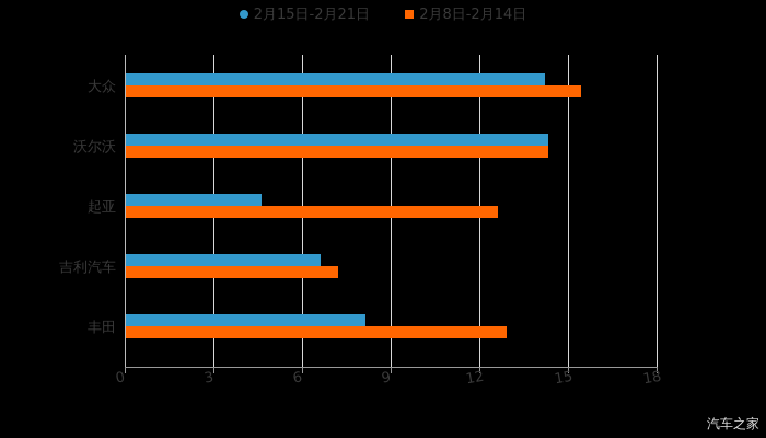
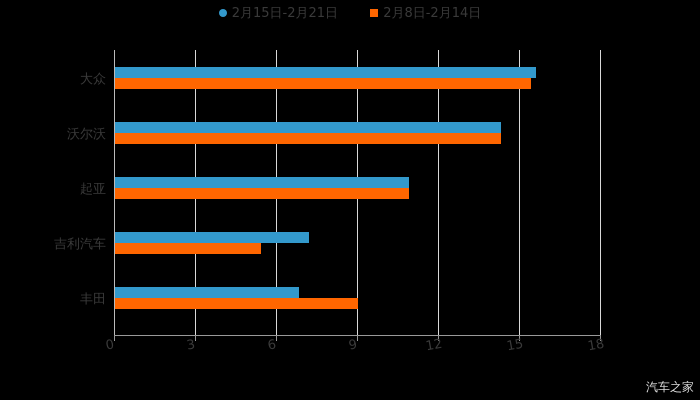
2月15日-2月21日/大众: 14.2 -> 15.6
2月15日-2月21日/起亚: 4.6 -> 10.9
2月8日-2月14日/起亚: 12.6 -> 10.9
2月15日-2月21日/吉利汽车: 6.6 -> 7.2
2月8日-2月14日/吉利汽车: 7.2 -> 5.4
2月15日-2月21日/丰田: 8.1 -> 6.8
2月8日-2月14日/丰田: 12.9 -> 9.0
